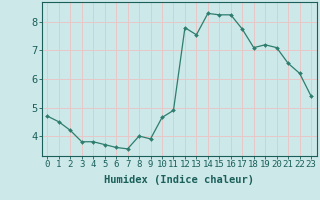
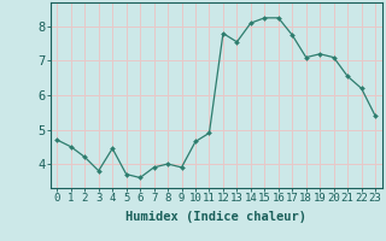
4: 3.80 -> 4.45
7: 3.55 -> 3.90
14: 8.30 -> 8.10
